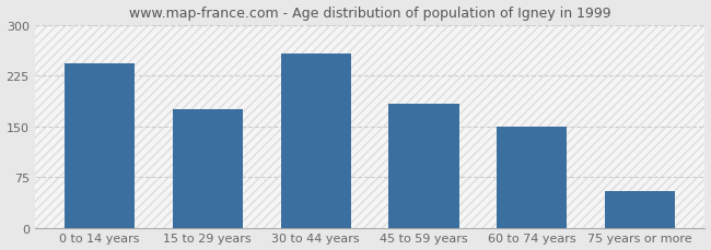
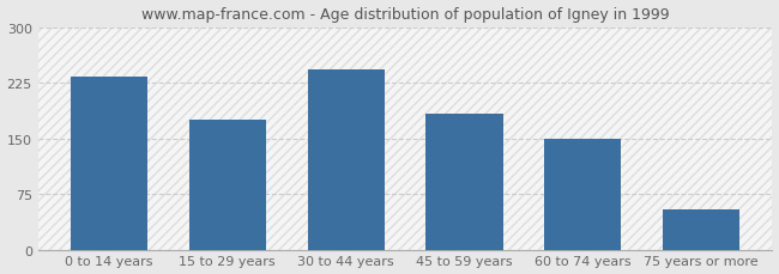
0 to 14 years: 244 -> 233
30 to 44 years: 258 -> 243
